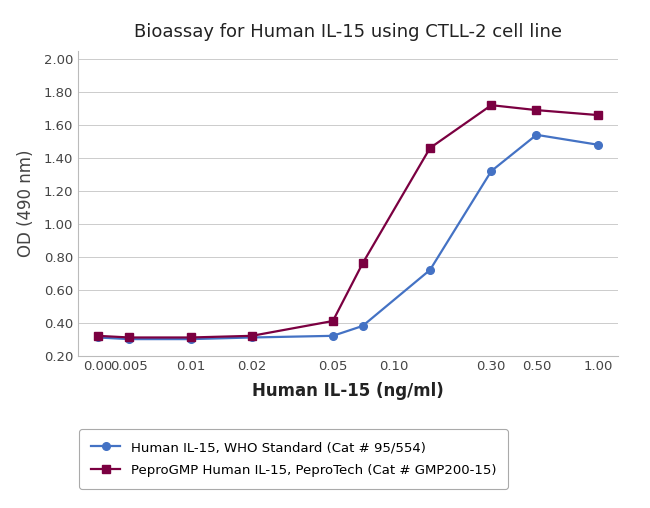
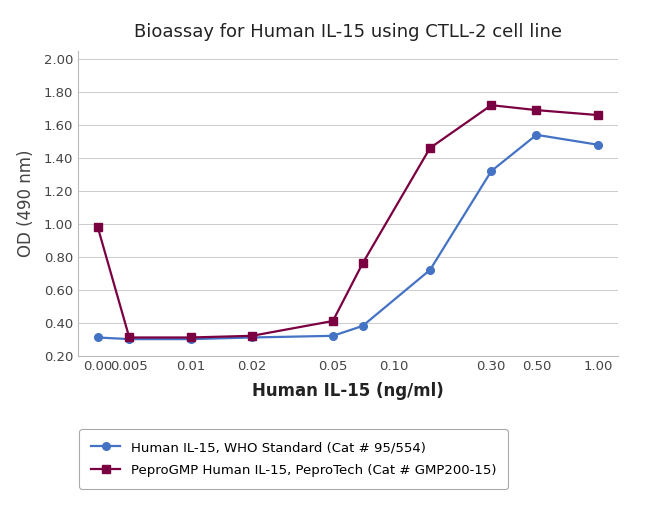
PeproGMP Human IL-15, PeproTech (Cat # GMP200-15)/0.00: 0.32 -> 0.98
